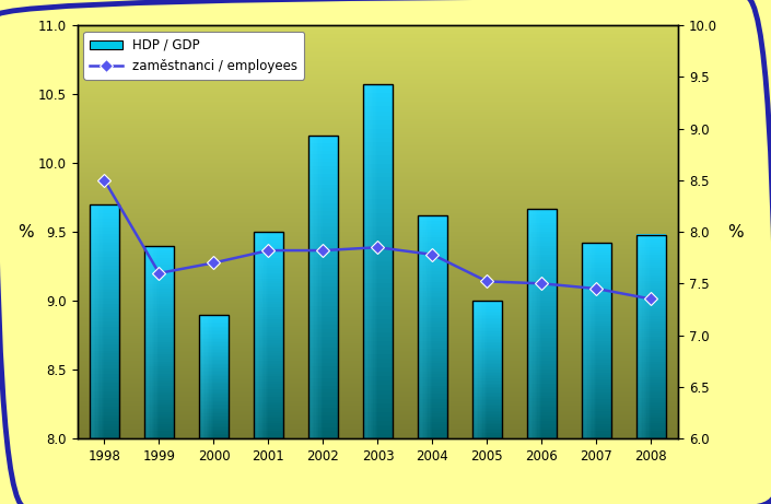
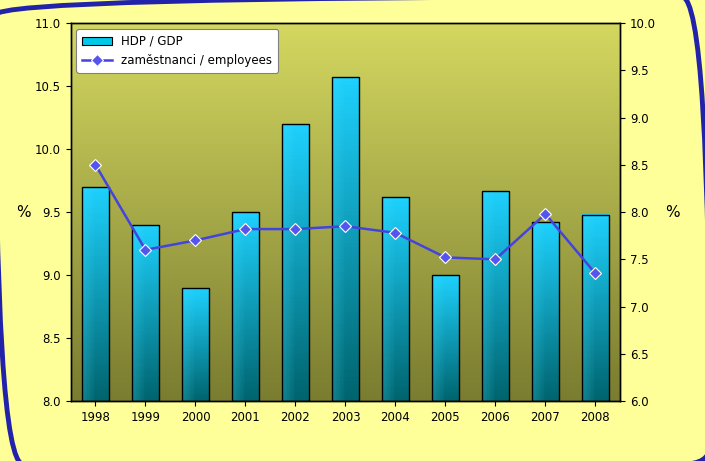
2007: 7.45 -> 7.98
